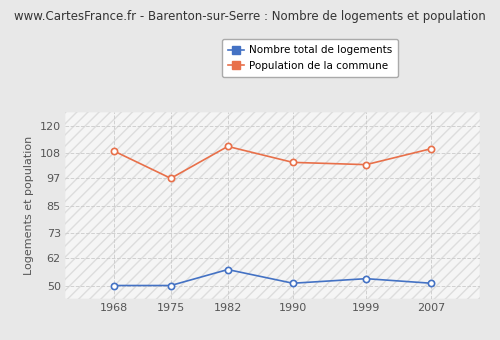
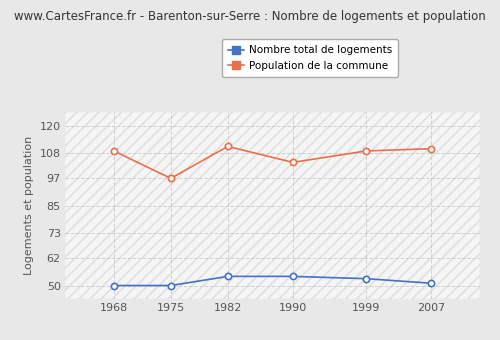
Nombre total de logements/1982: 57 -> 54
Nombre total de logements/1990: 51 -> 54
Population de la commune/1999: 103 -> 109
